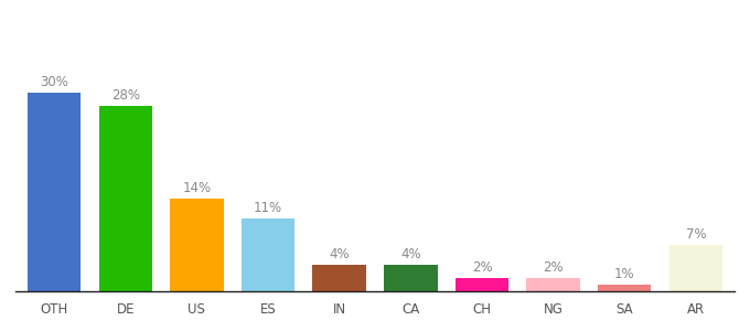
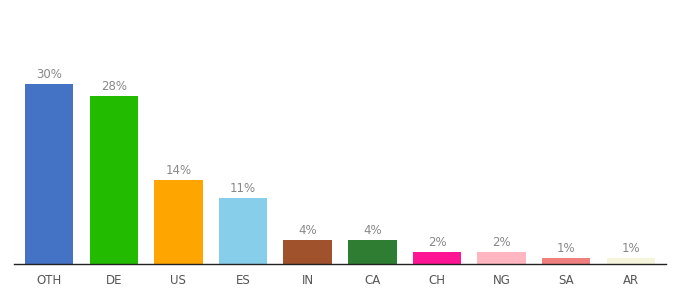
AR: 7% -> 1%
